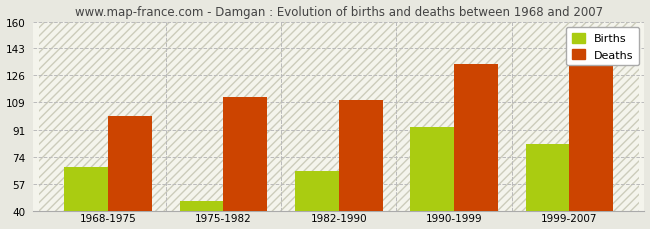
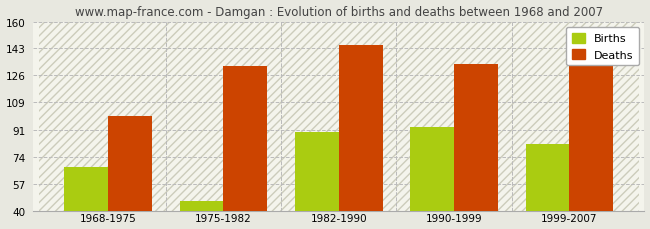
Deaths/1975-1982: 112 -> 132
Births/1982-1990: 65 -> 90
Deaths/1982-1990: 110 -> 145
